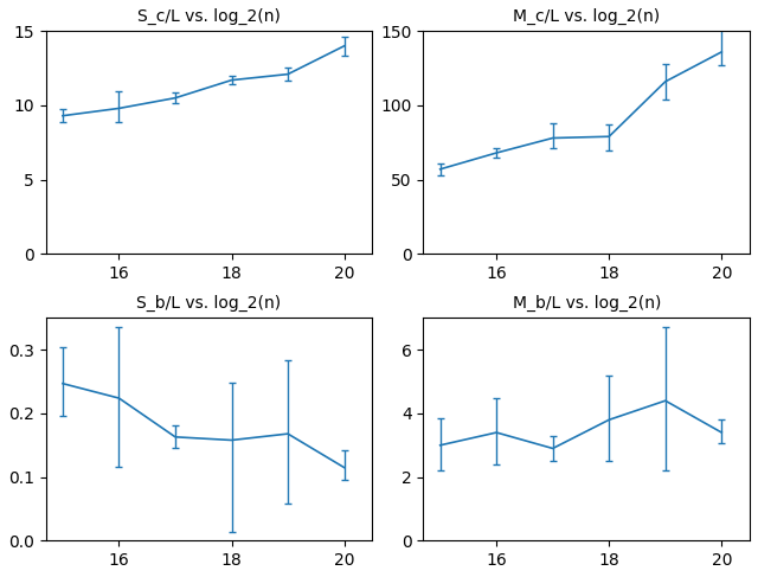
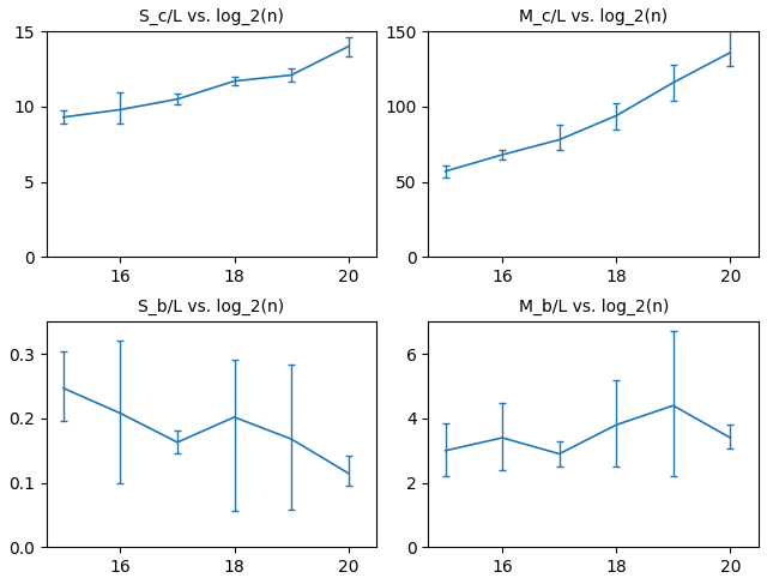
M_c/L vs. log_2(n)/18: 79 -> 94
S_b/L vs. log_2(n)/16: 0.224 -> 0.208
S_b/L vs. log_2(n)/18: 0.158 -> 0.202
